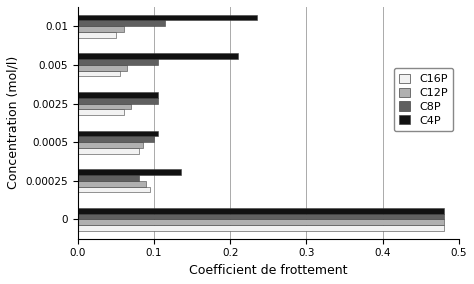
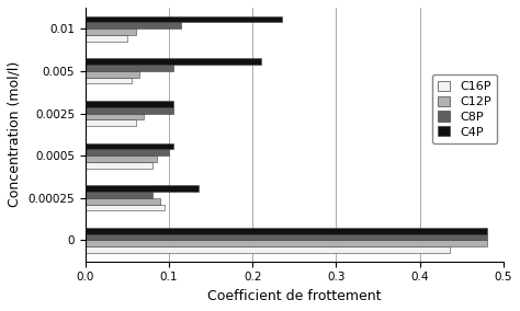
C16P/0: 0.480 -> 0.436
